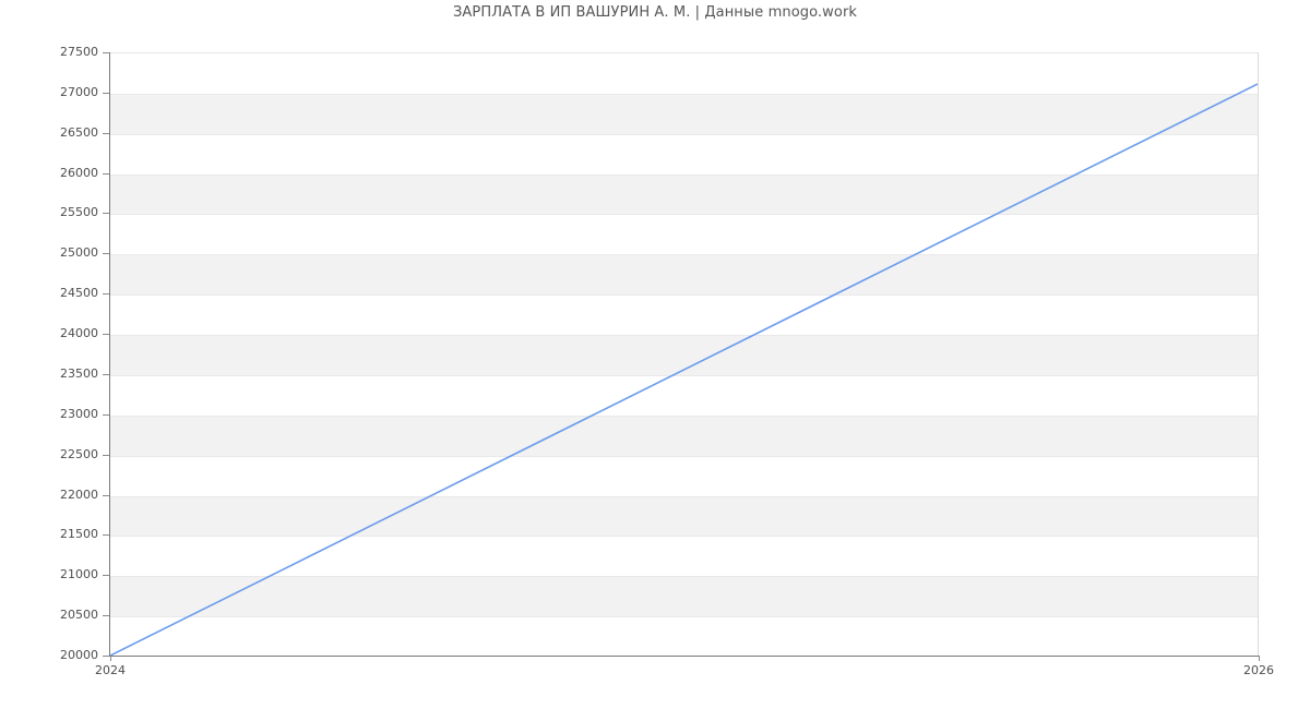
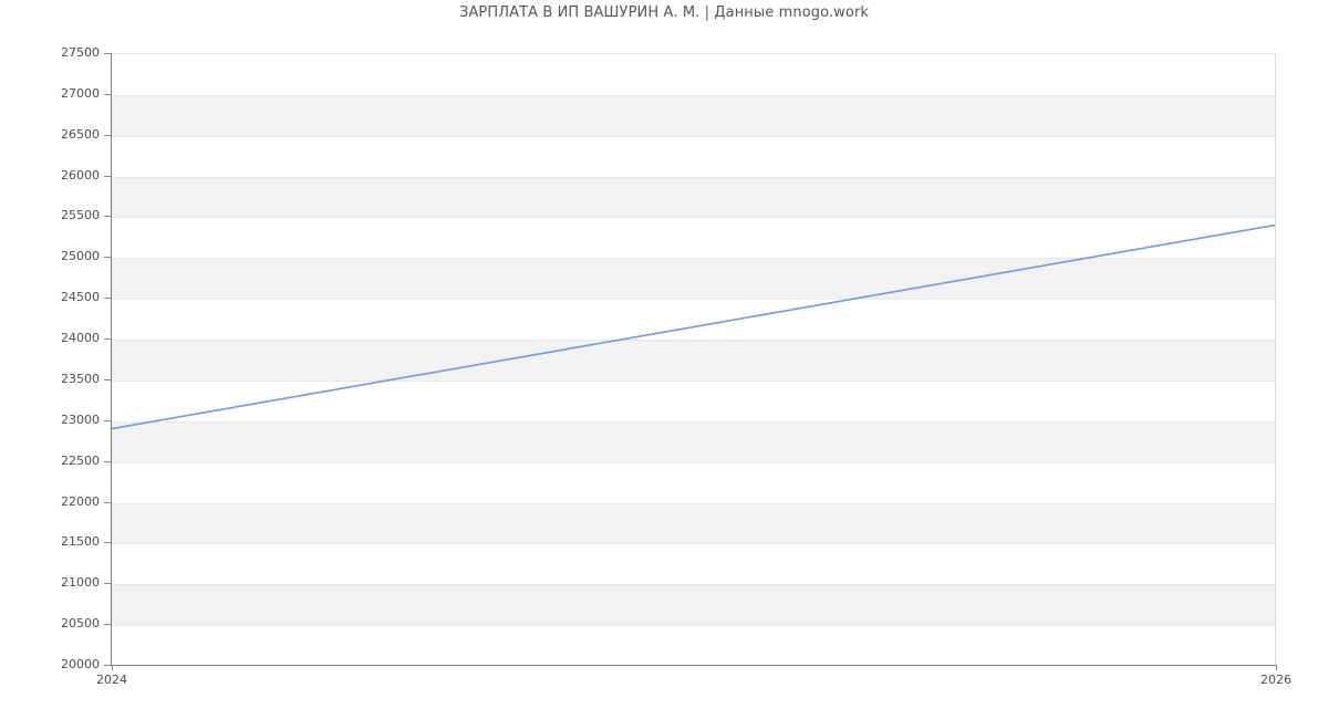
2024: 20000 -> 22900
2026: 27100 -> 25400
